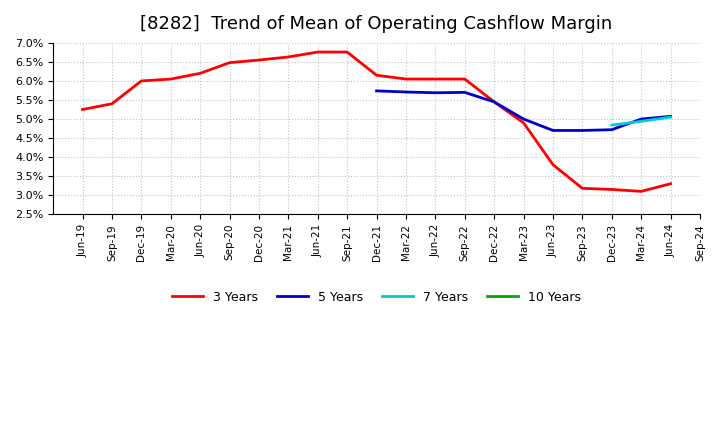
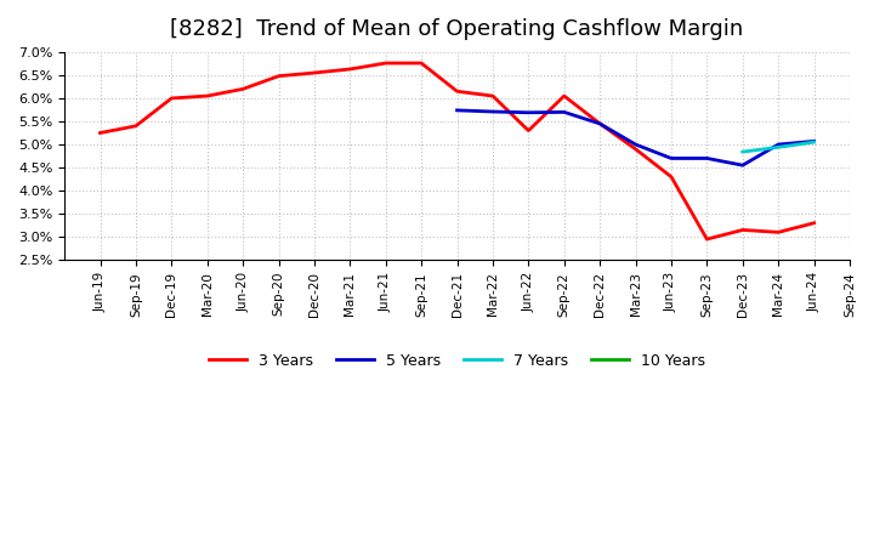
3 Years/Jun-22: 6.05% -> 5.30%
3 Years/Jun-23: 3.80% -> 4.30%
3 Years/Sep-23: 3.18% -> 2.95%
5 Years/Dec-23: 4.72% -> 4.55%
